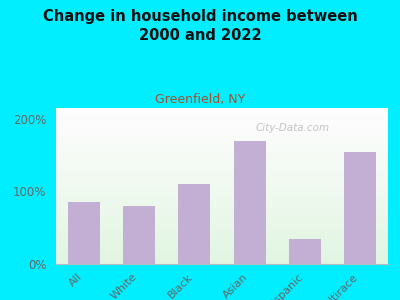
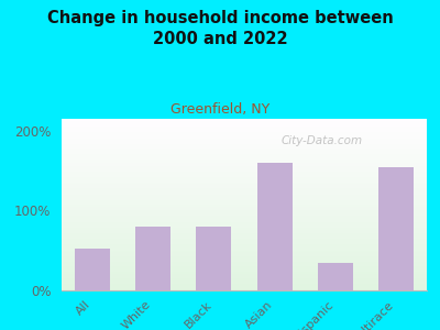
All: 85% -> 52%
Black: 110% -> 80%
Asian: 170% -> 160%
